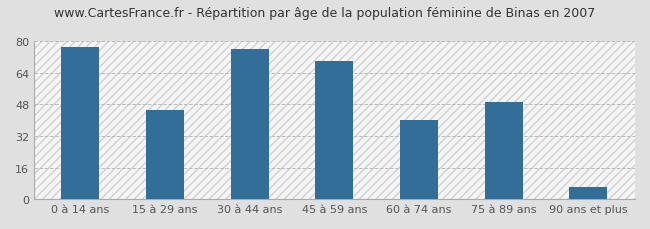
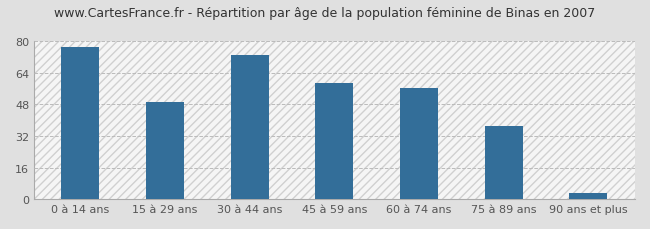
15 à 29 ans: 45 -> 49
30 à 44 ans: 76 -> 73
45 à 59 ans: 70 -> 59
60 à 74 ans: 40 -> 56
75 à 89 ans: 49 -> 37
90 ans et plus: 6 -> 3
